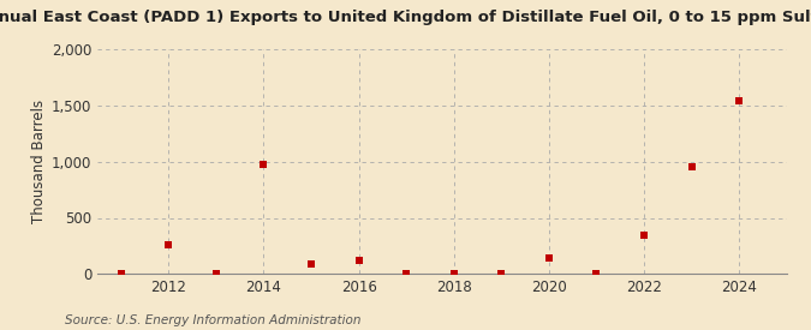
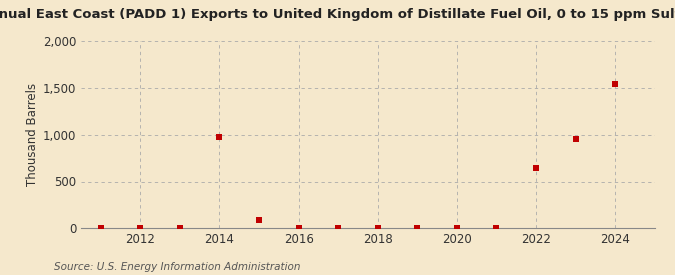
2012: 260 -> 0
2016: 120 -> 0
2020: 140 -> 0
2022: 340 -> 640
